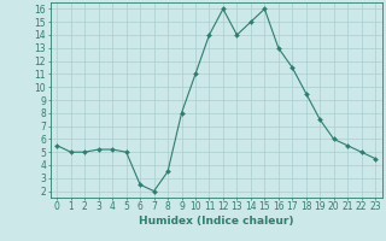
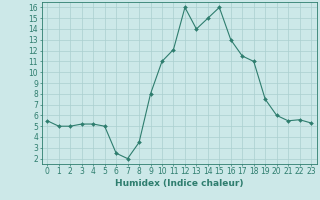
11: 14.0 -> 12.1
18: 9.5 -> 11.0
22: 5.0 -> 5.6
23: 4.5 -> 5.3
